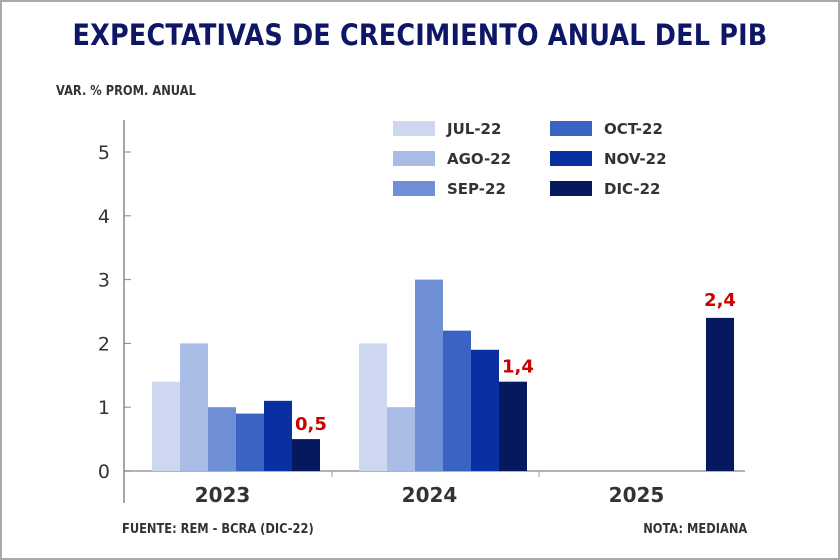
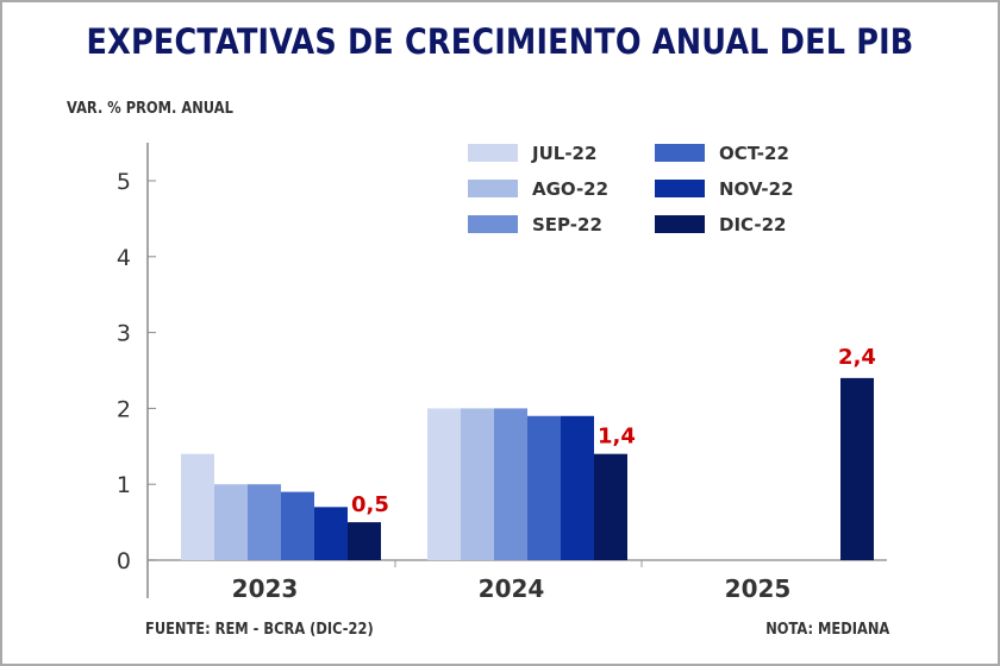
AGO-22/2023: 2 -> 1
NOV-22/2023: 1.1 -> 0.7
AGO-22/2024: 1 -> 2
SEP-22/2024: 3 -> 2
OCT-22/2024: 2.2 -> 1.9
